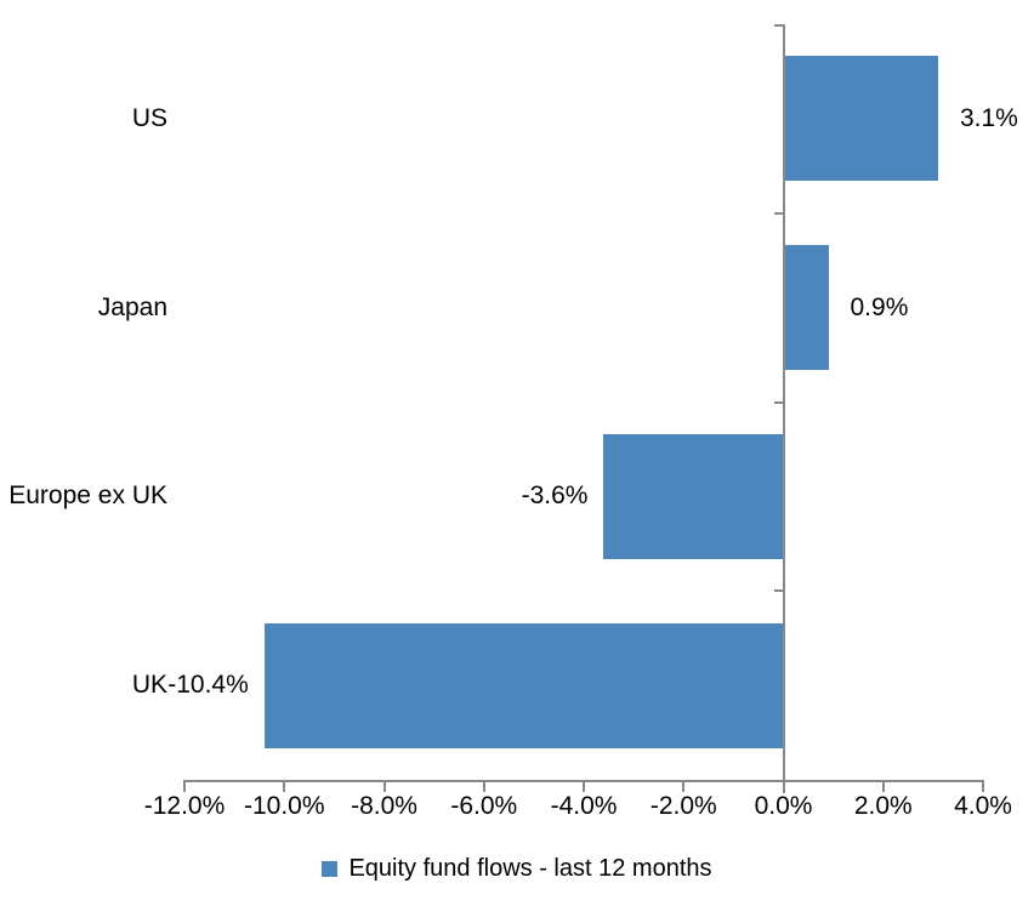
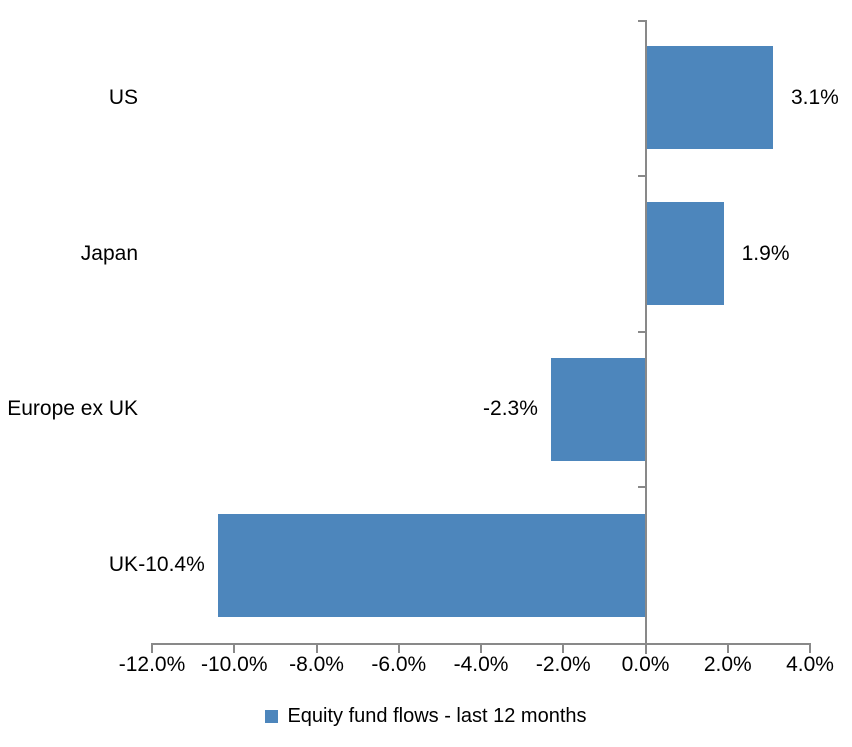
Japan: 0.9% -> 1.9%
Europe ex UK: -3.6% -> -2.3%
